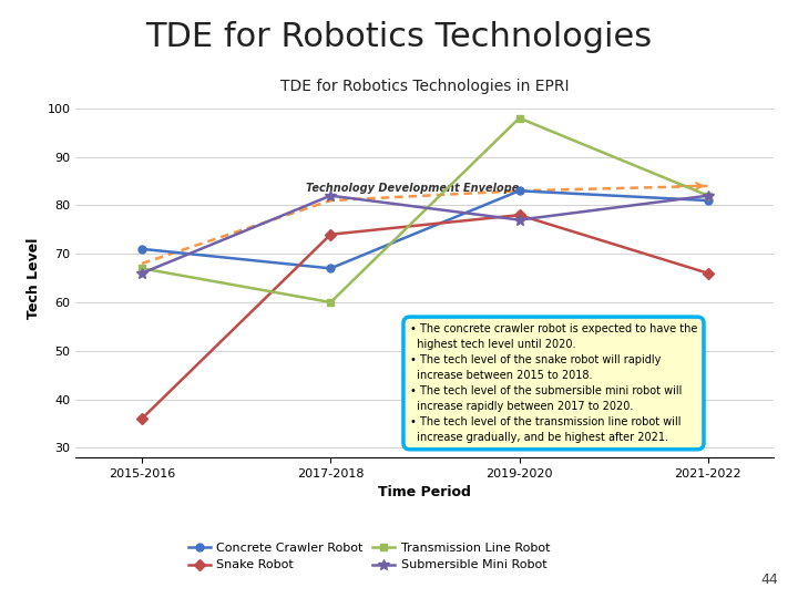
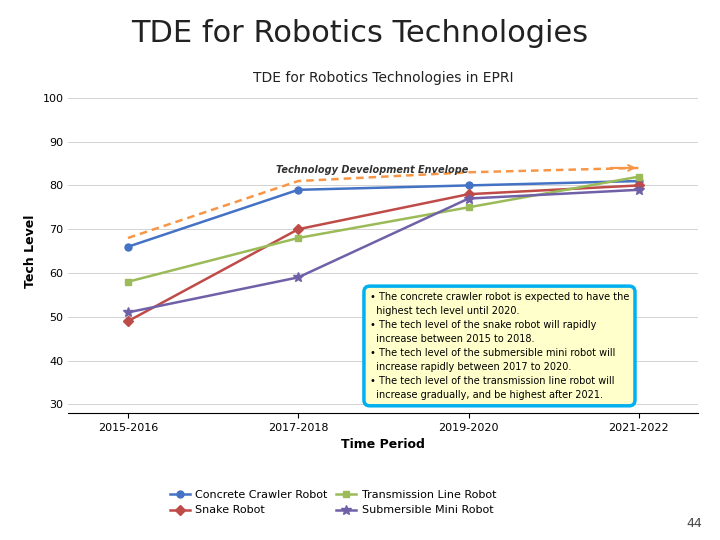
Concrete Crawler Robot/2015-2016: 71 -> 66
Snake Robot/2015-2016: 36 -> 49
Transmission Line Robot/2015-2016: 67 -> 58
Submersible Mini Robot/2015-2016: 66 -> 51
Concrete Crawler Robot/2017-2018: 67 -> 79
Snake Robot/2017-2018: 74 -> 70
Transmission Line Robot/2017-2018: 60 -> 68
Submersible Mini Robot/2017-2018: 82 -> 59
Concrete Crawler Robot/2019-2020: 83 -> 80
Transmission Line Robot/2019-2020: 98 -> 75
Snake Robot/2021-2022: 66 -> 80
Submersible Mini Robot/2021-2022: 82 -> 79
